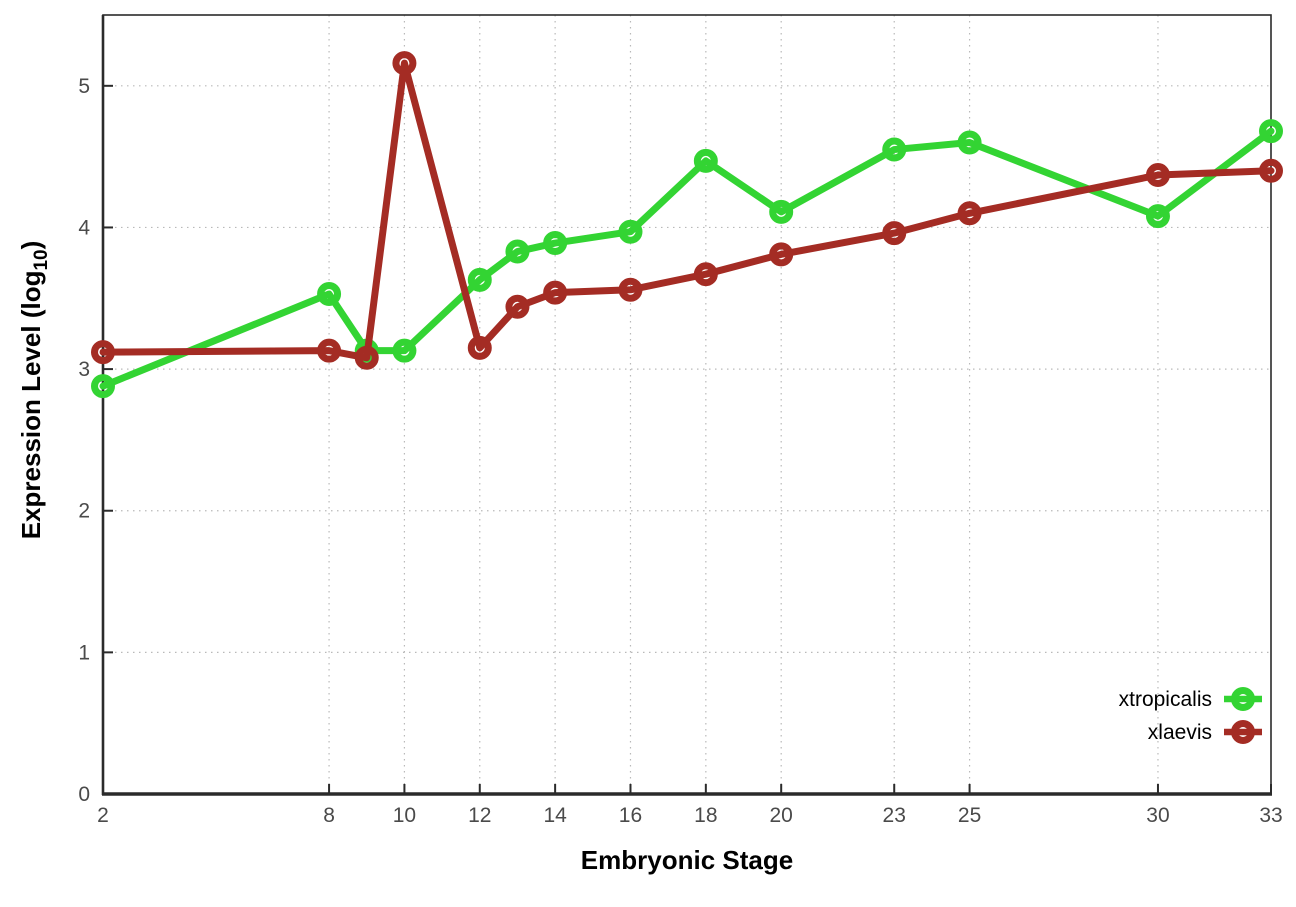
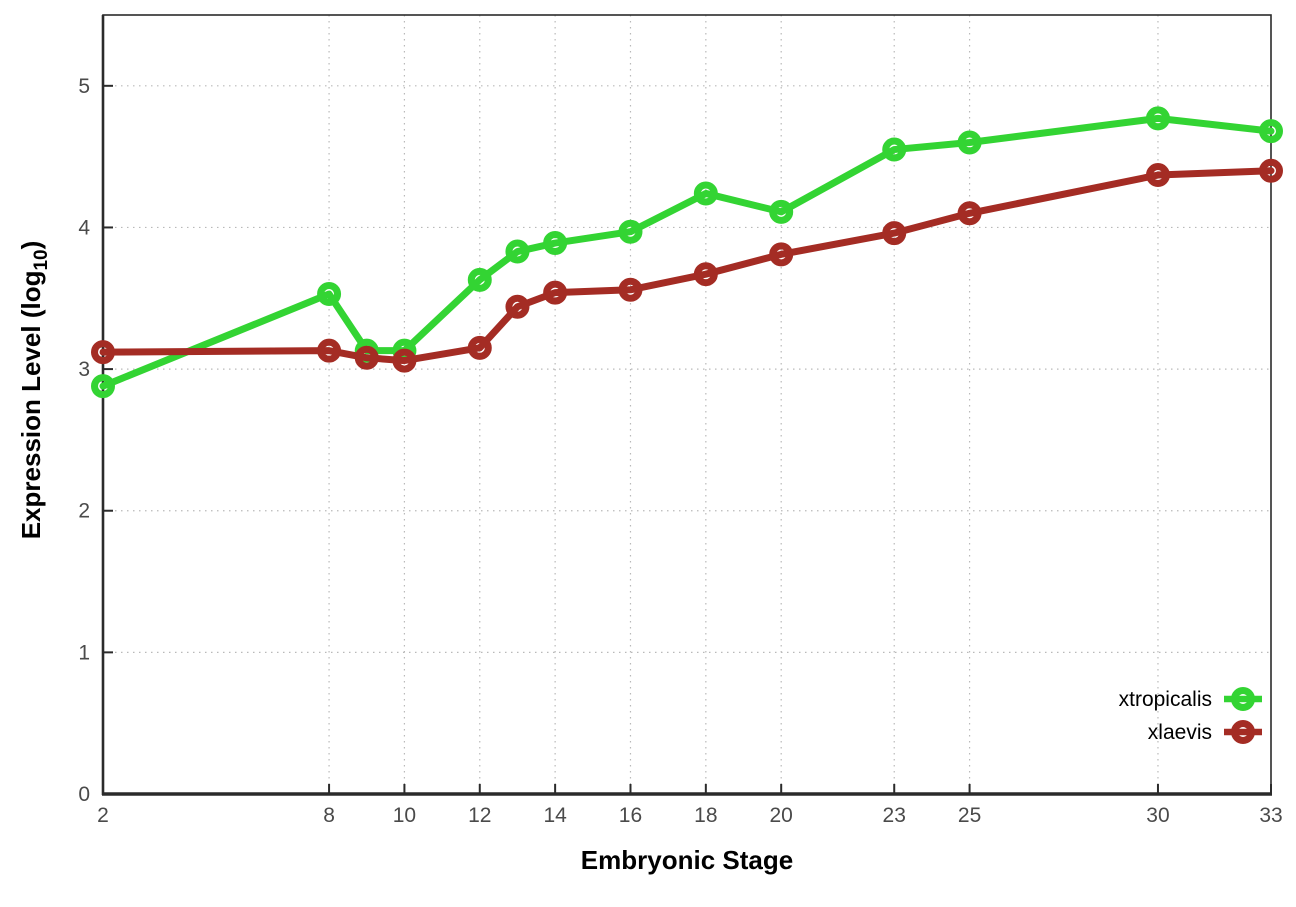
xlaevis/10: 5.16 -> 3.06
xtropicalis/18: 4.47 -> 4.24
xtropicalis/30: 4.08 -> 4.77
